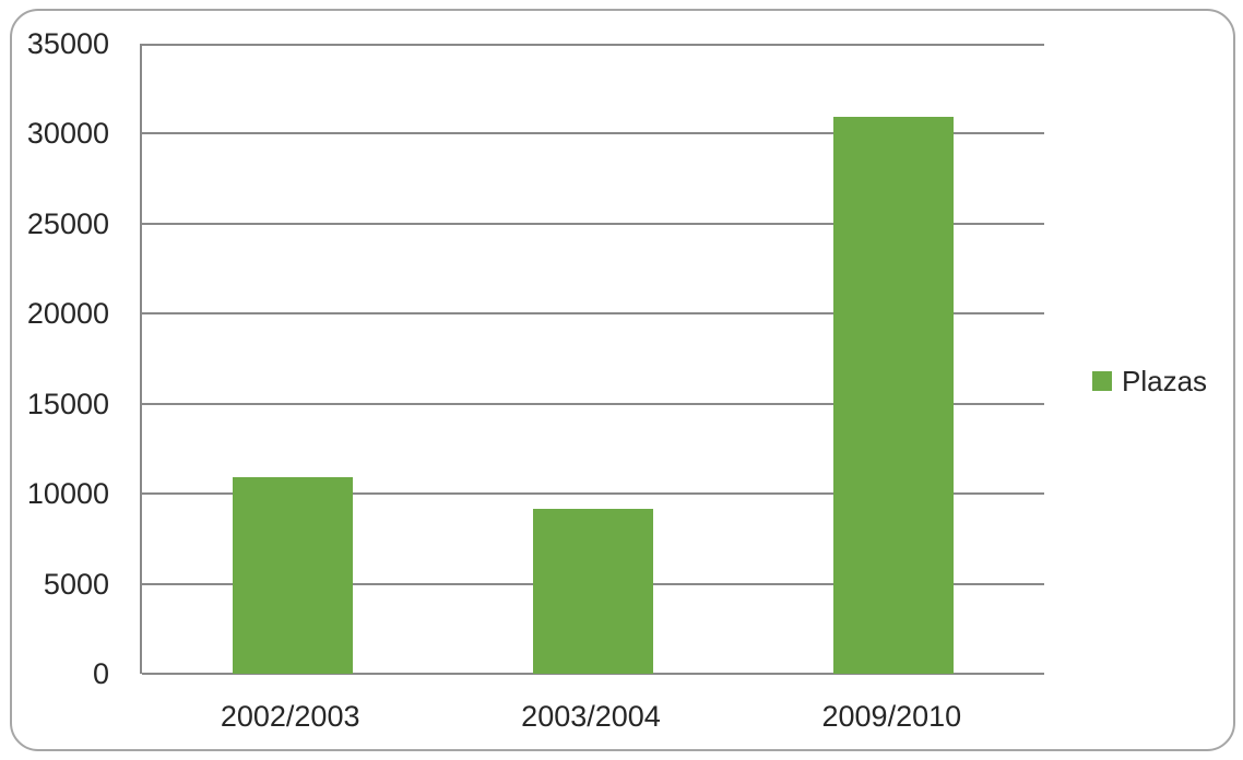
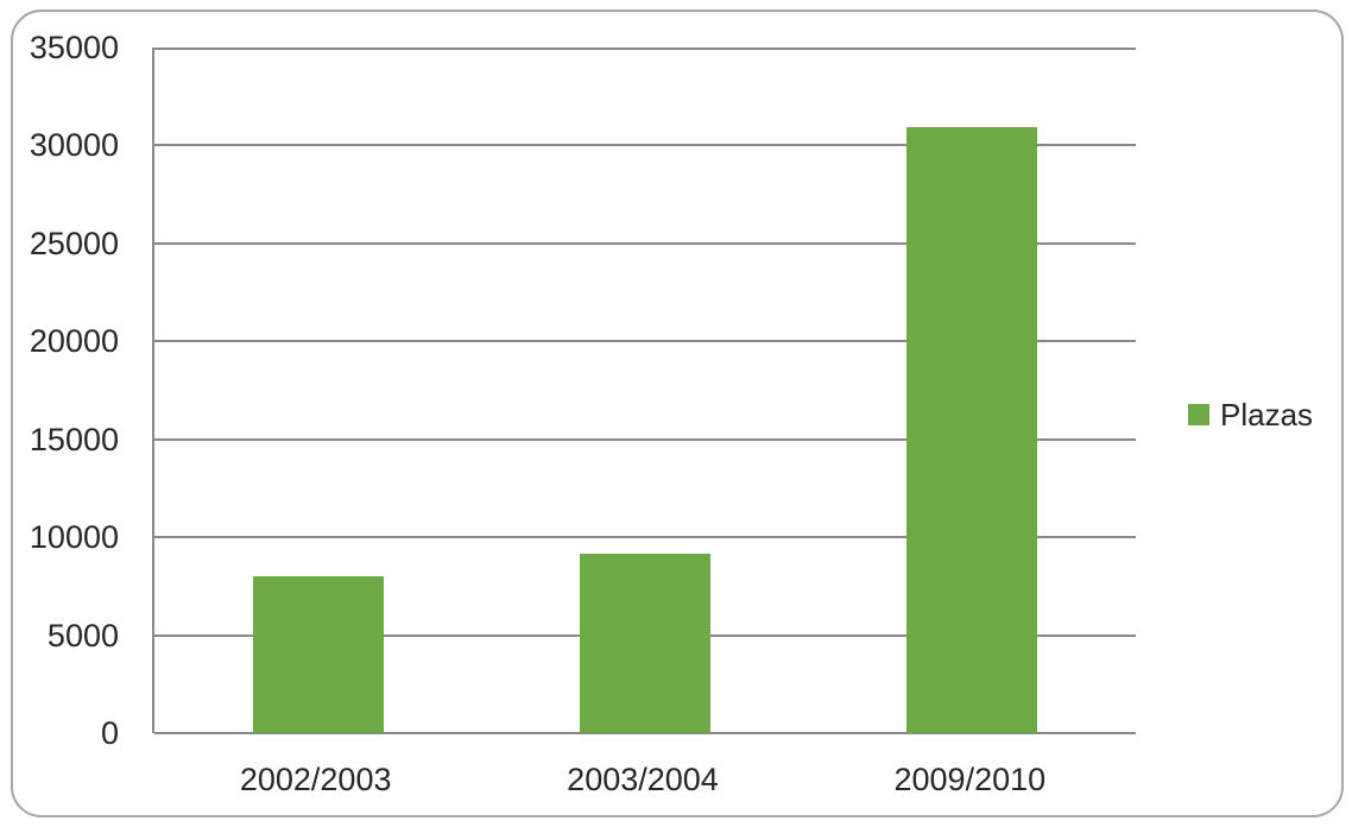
2002/2003: 10900 -> 8000
